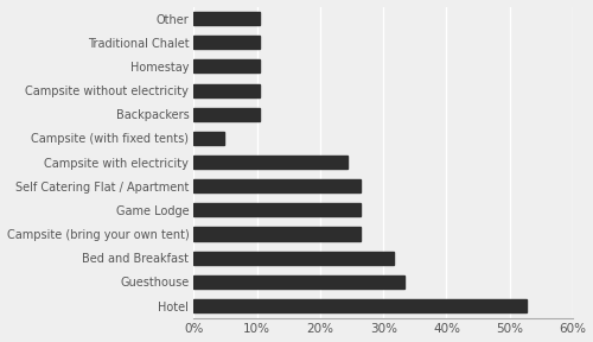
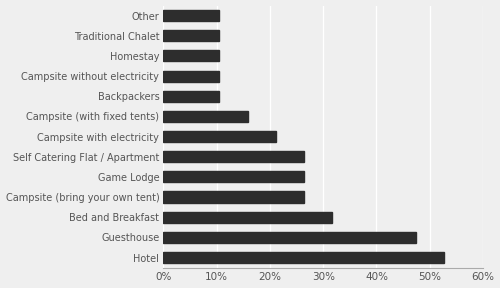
Campsite (with fixed tents): 4.8% -> 15.8%
Campsite with electricity: 24.4% -> 21.1%
Guesthouse: 33.4% -> 47.4%
